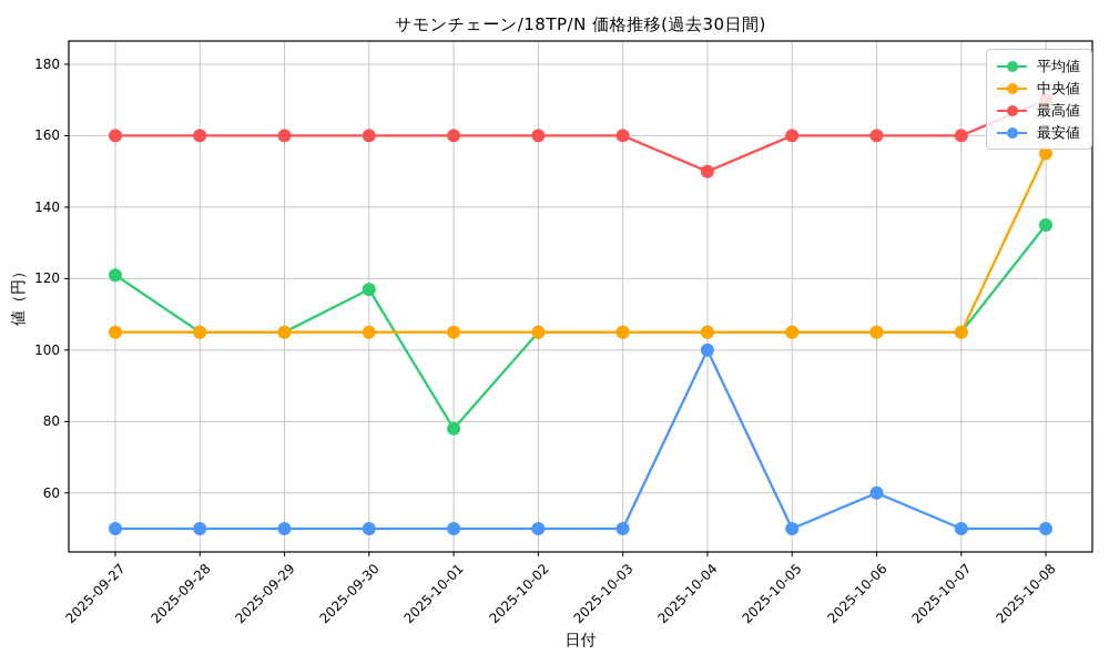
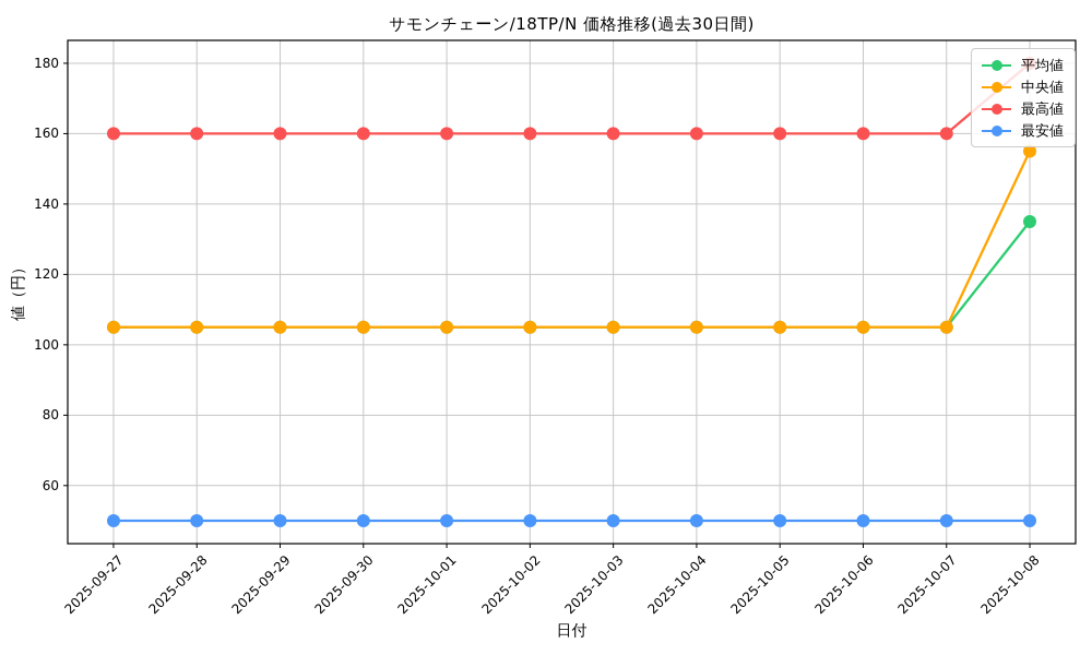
平均値/2025-09-27: 121 -> 105
平均値/2025-09-30: 117 -> 105
平均値/2025-10-01: 78 -> 105
最高値/2025-10-04: 150 -> 160
最安値/2025-10-04: 100 -> 50
最安値/2025-10-06: 60 -> 50
最高値/2025-10-08: 170 -> 180
